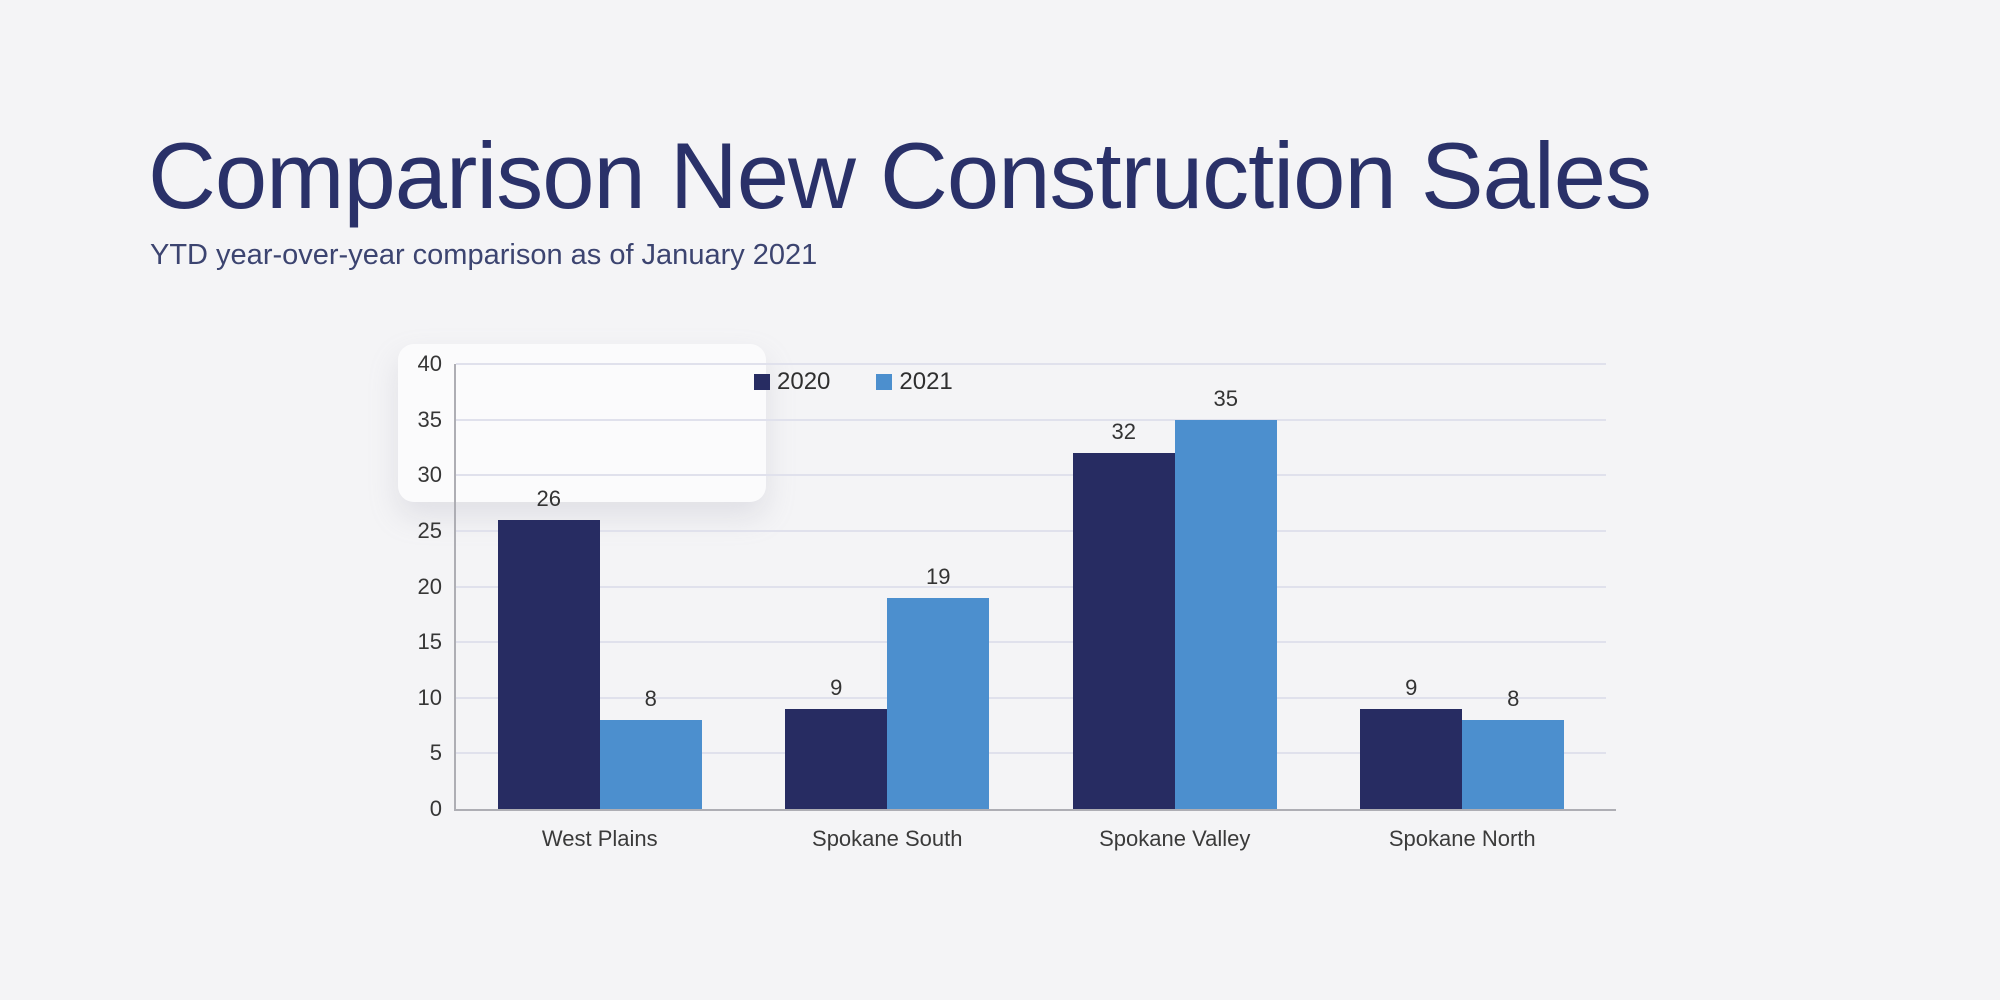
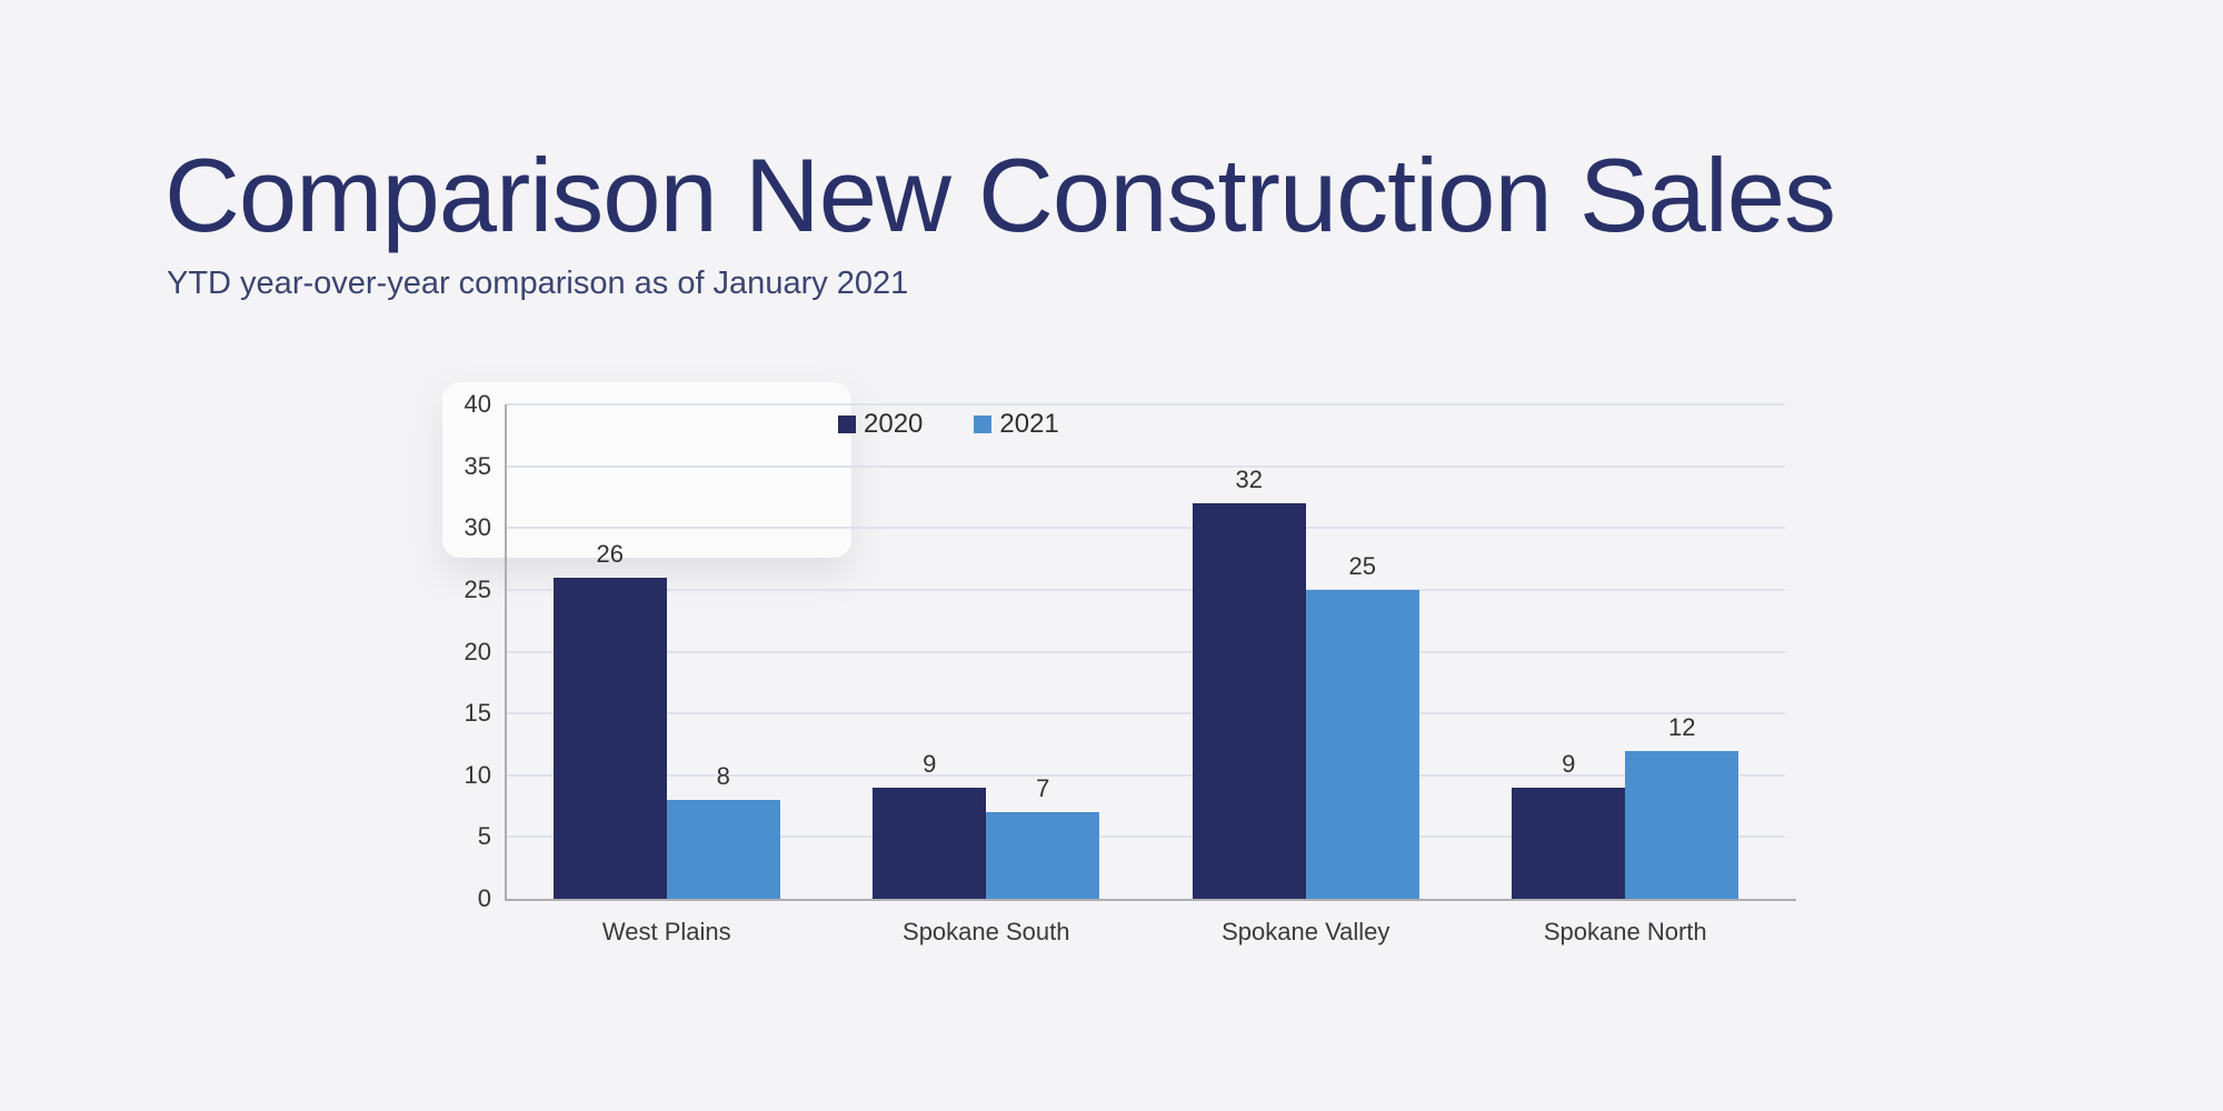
2021/Spokane South: 19 -> 7
2021/Spokane Valley: 35 -> 25
2021/Spokane North: 8 -> 12
